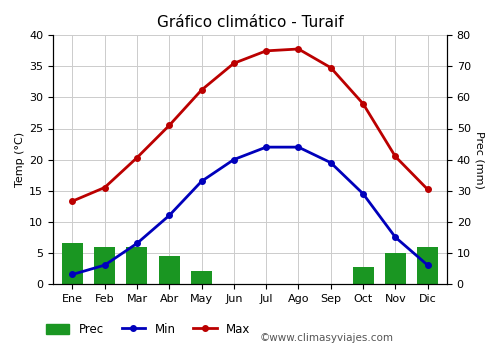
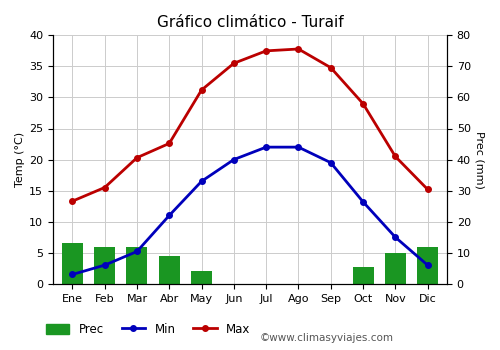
Min/Mar: 6.5 -> 5.2
Max/Abr: 25.5 -> 22.6
Min/Oct: 14.5 -> 13.2
